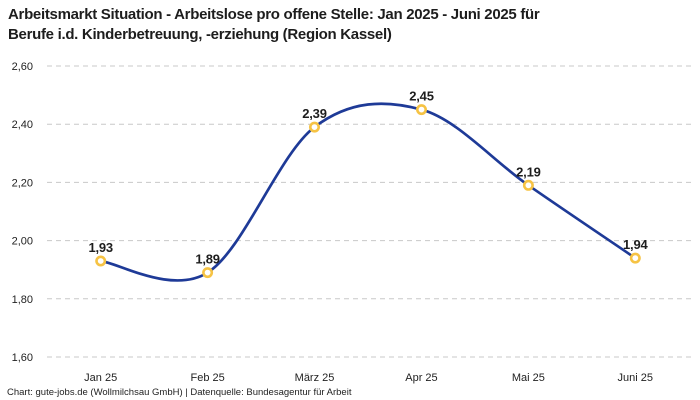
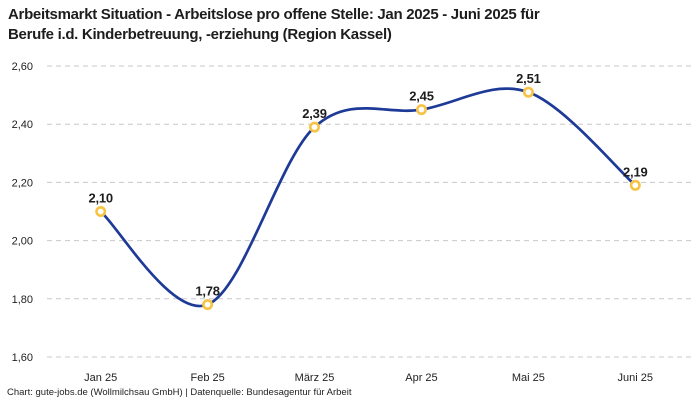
Jan 25: 1,93 -> 2,10
Feb 25: 1,89 -> 1,78
Mai 25: 2,19 -> 2,51
Juni 25: 1,94 -> 2,19
